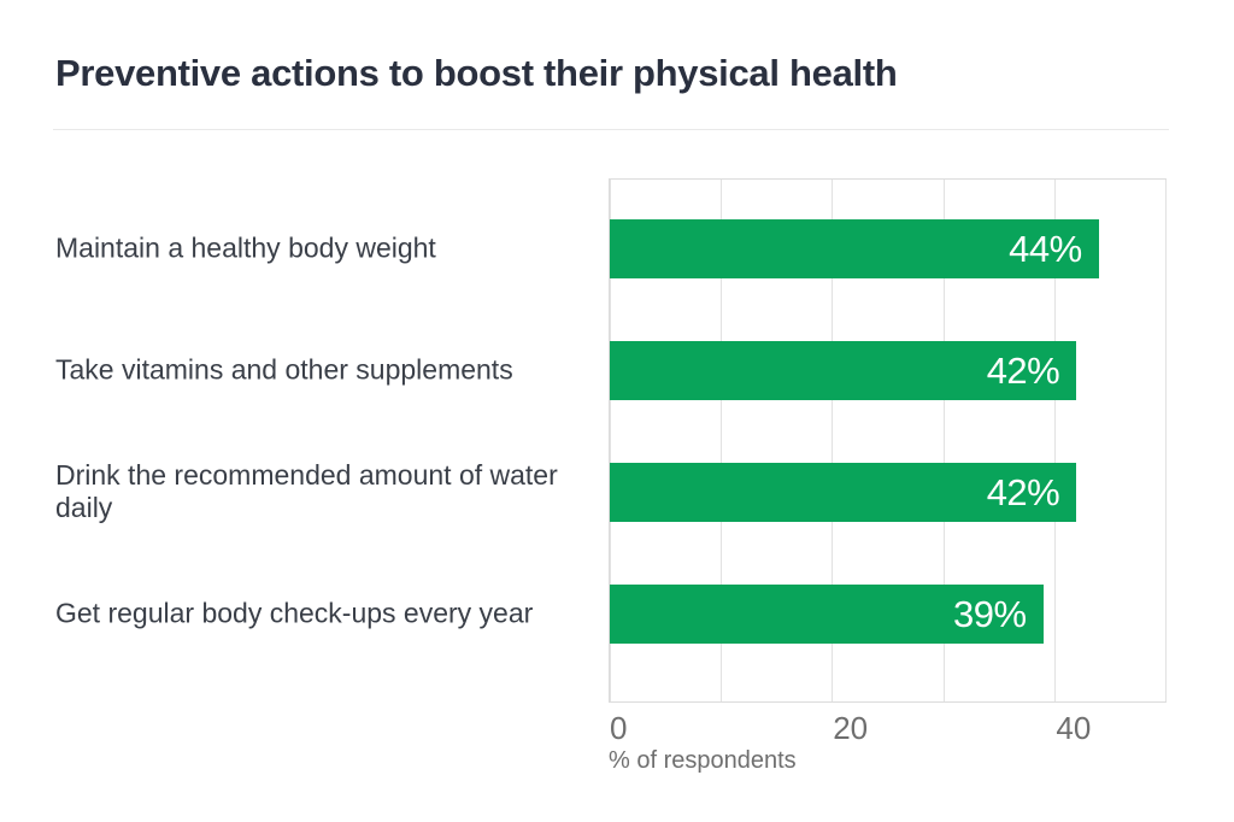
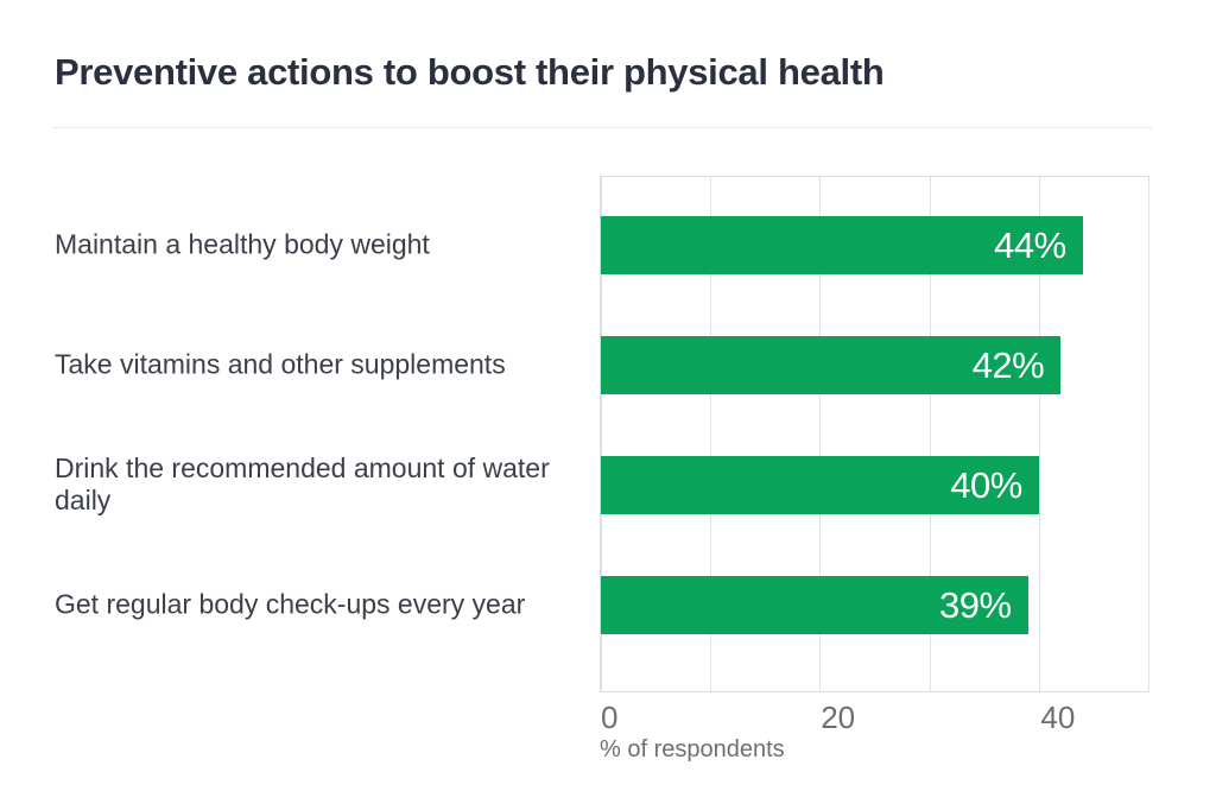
Drink the recommended amount of water daily: 42% -> 40%
